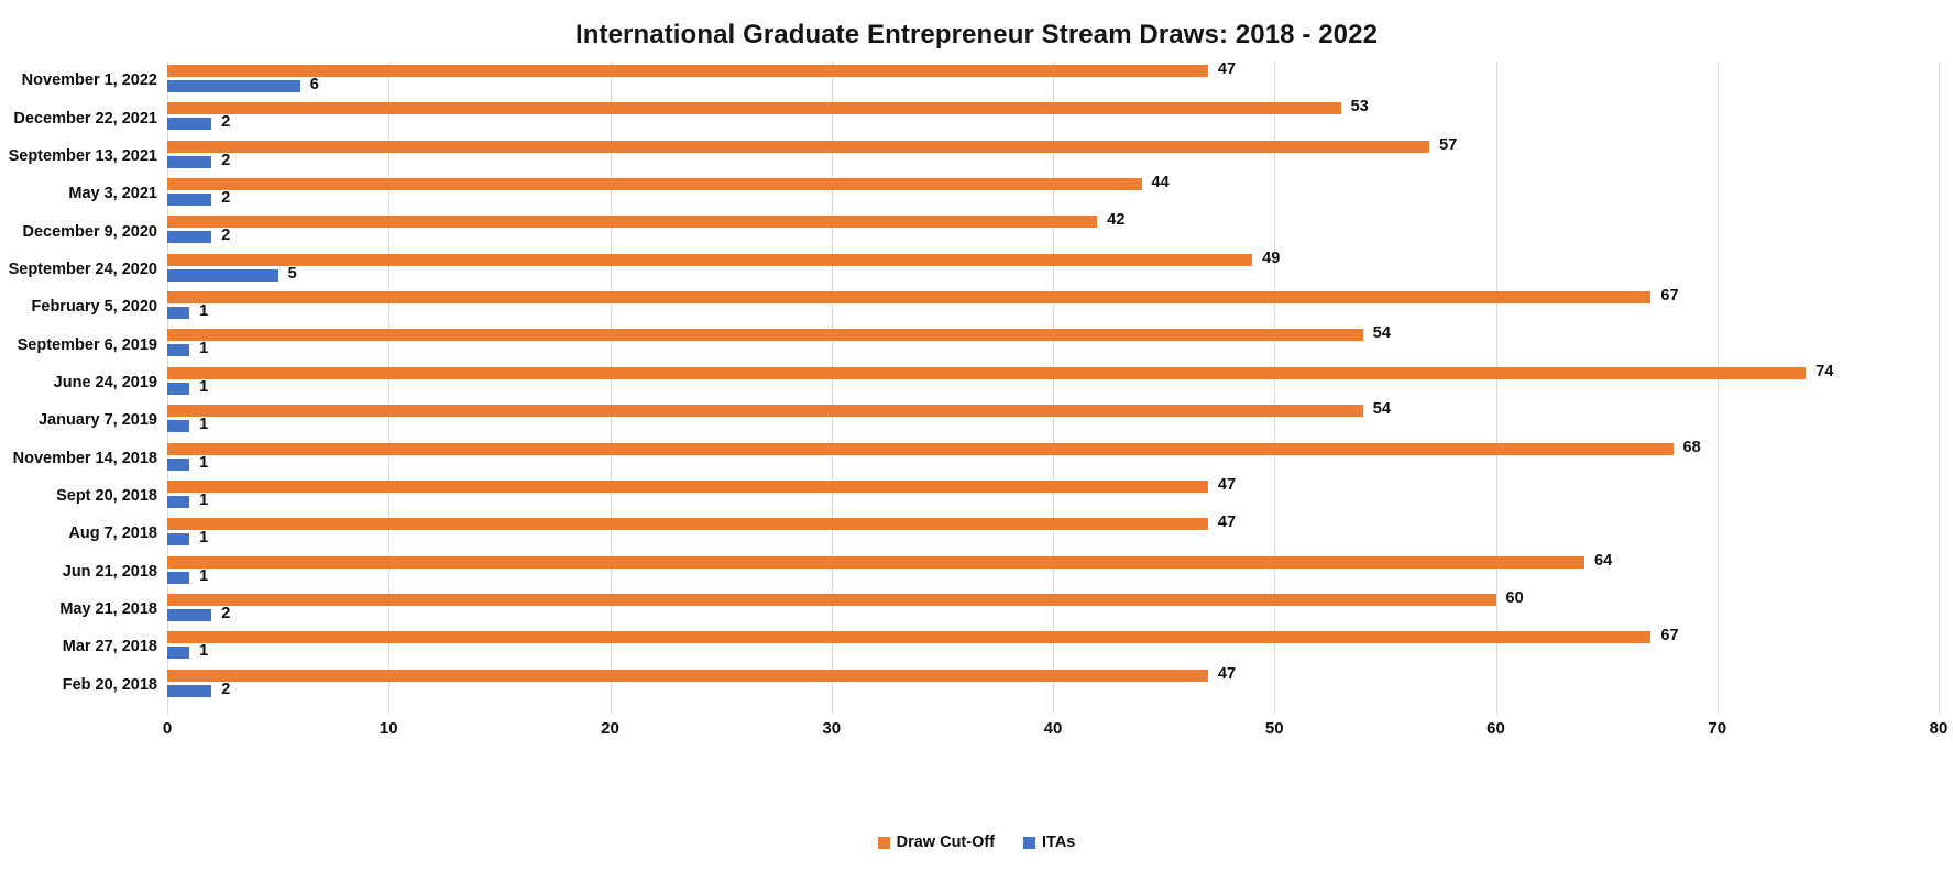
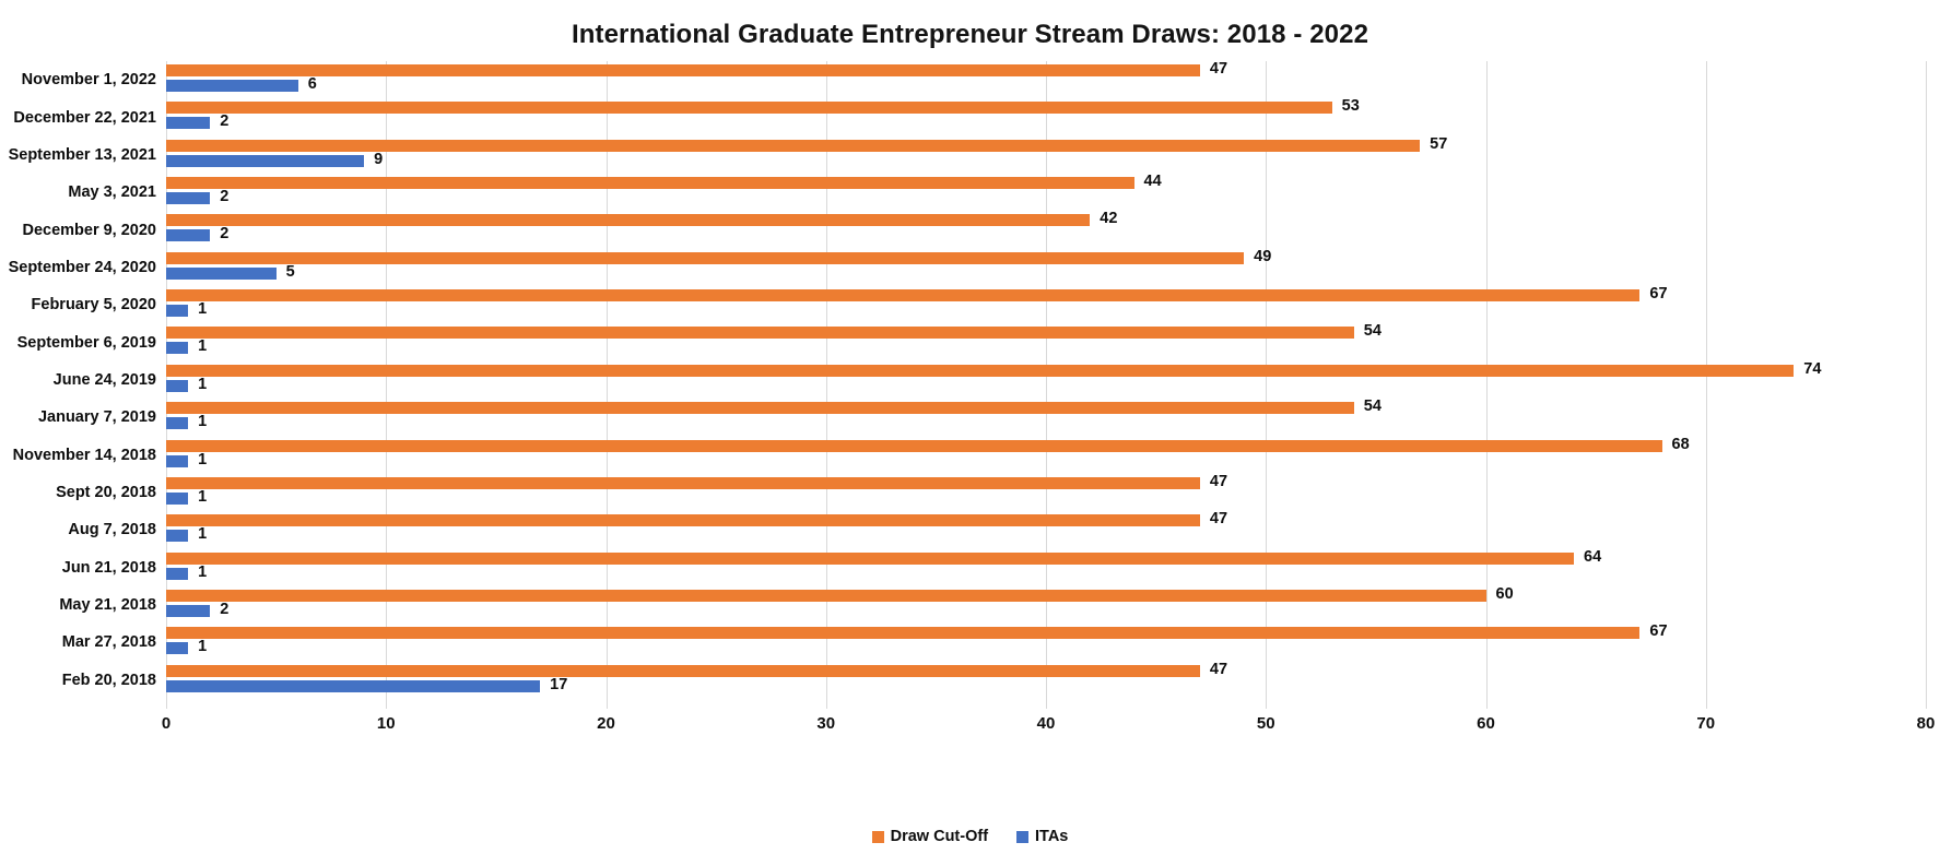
ITAs/September 13, 2021: 2 -> 9
ITAs/Feb 20, 2018: 2 -> 17
